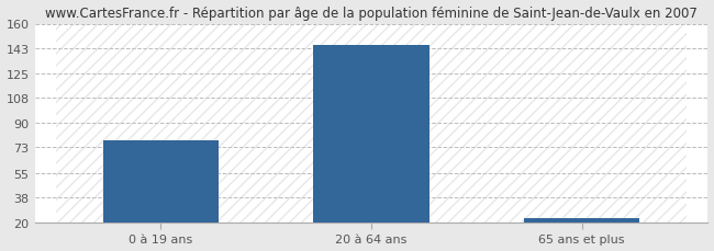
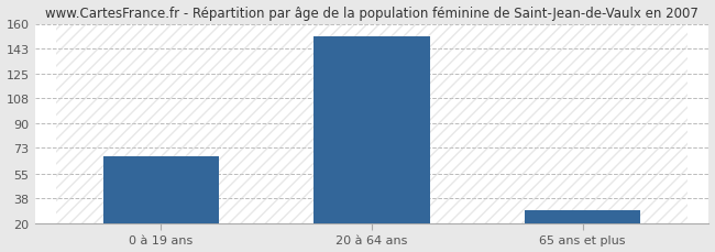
0 à 19 ans: 78 -> 67
20 à 64 ans: 145 -> 151
65 ans et plus: 23 -> 29
